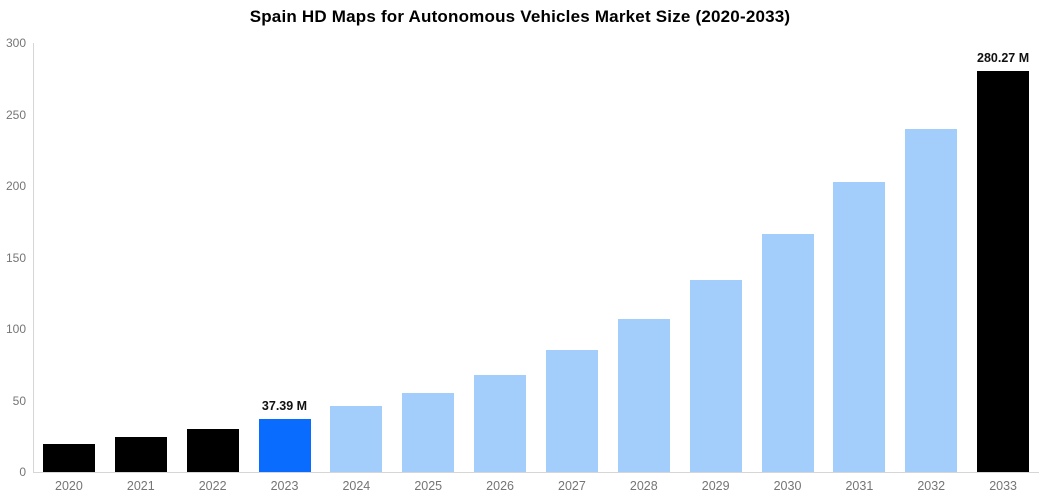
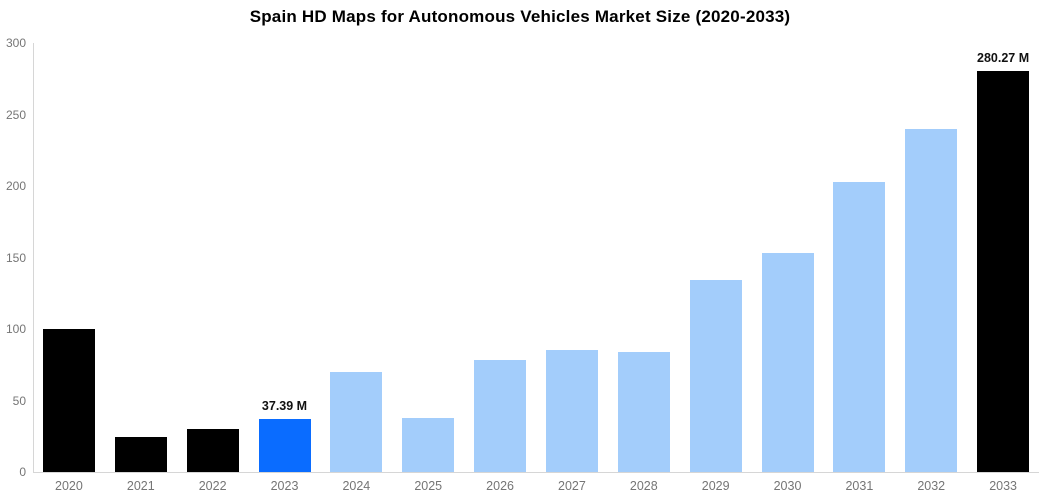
2020: 20 -> 100
2024: 46 -> 70
2025: 56 -> 38
2026: 68 -> 78
2028: 107 -> 84
2030: 166 -> 153
